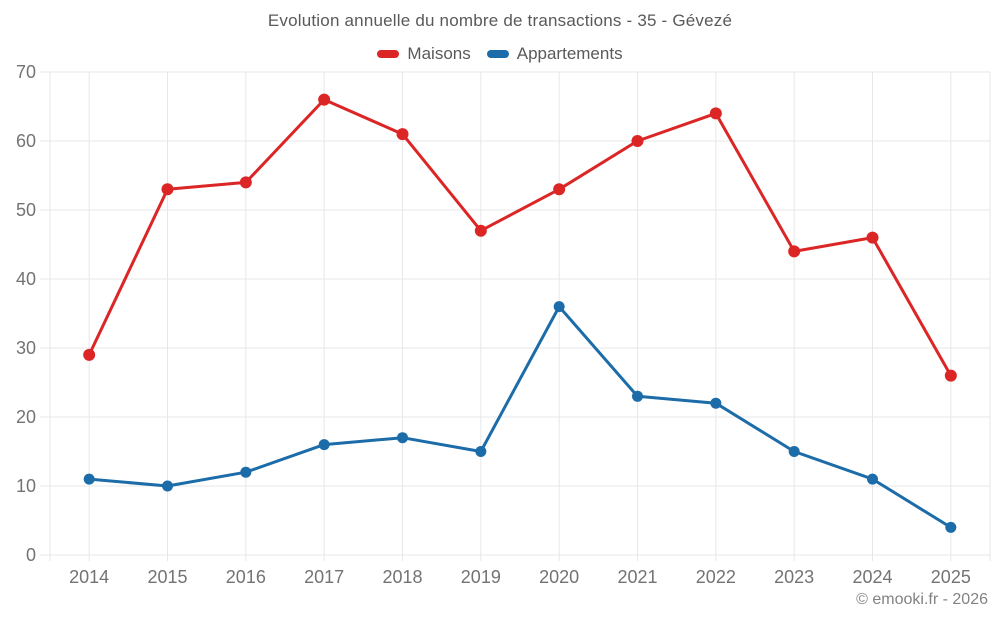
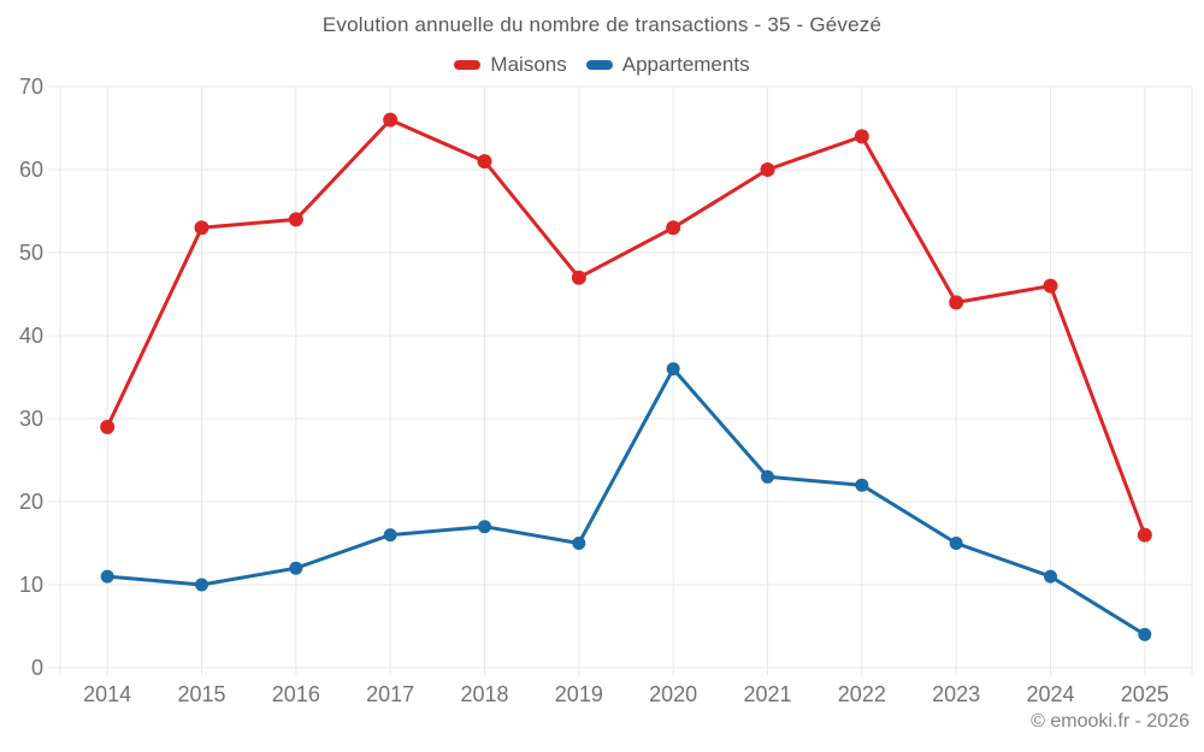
Maisons/2025: 26 -> 16
